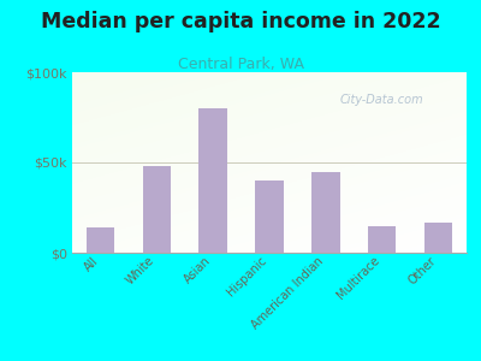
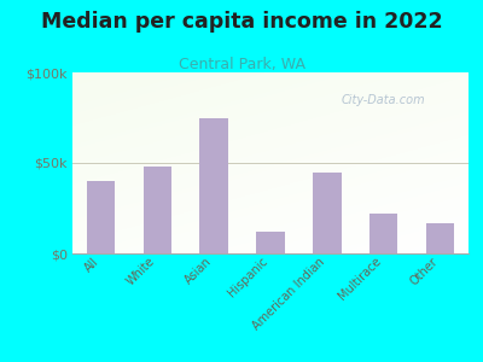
All: $14k -> $40k
Asian: $80k -> $75k
Hispanic: $40k -> $12k
Multirace: $15k -> $22k
